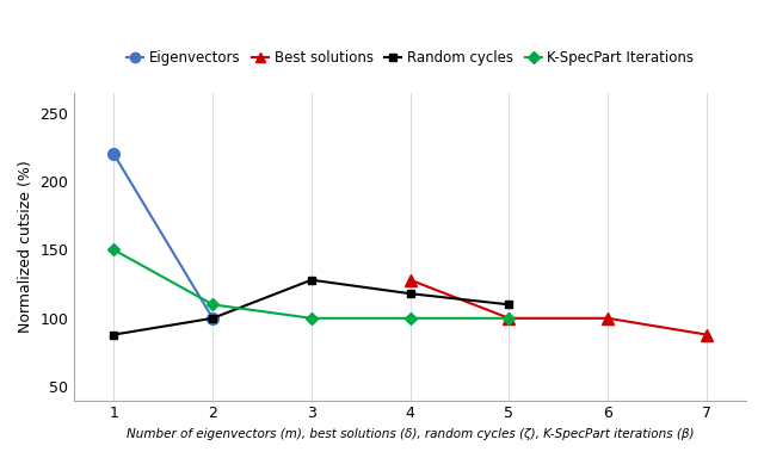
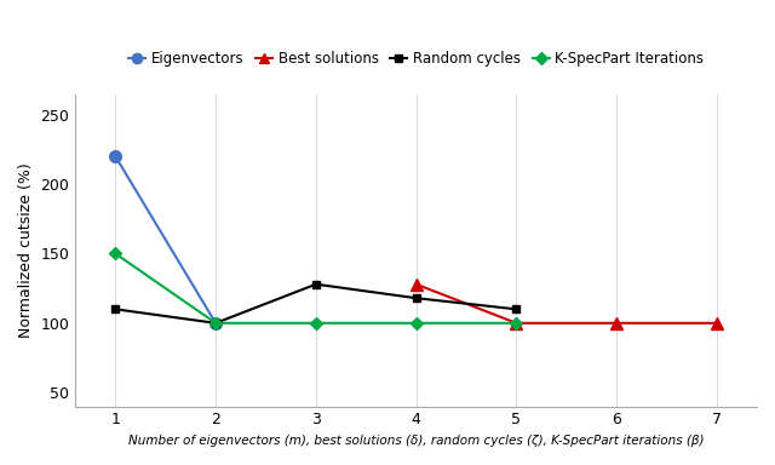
Random cycles/1: 88 -> 110
K-SpecPart Iterations/2: 110 -> 100
Best solutions/7: 88 -> 100
